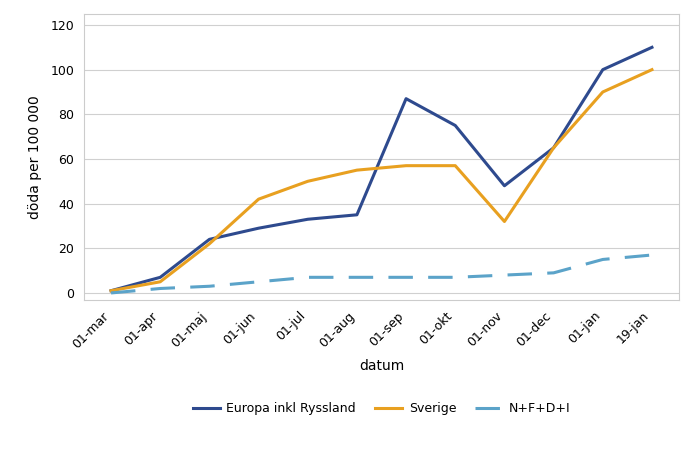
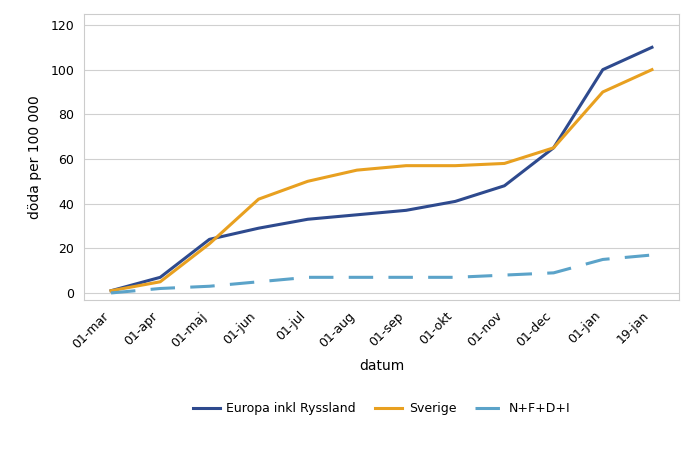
Europa inkl Ryssland/01-sep: 87 -> 37
Europa inkl Ryssland/01-okt: 75 -> 41
Sverige/01-nov: 32 -> 58
